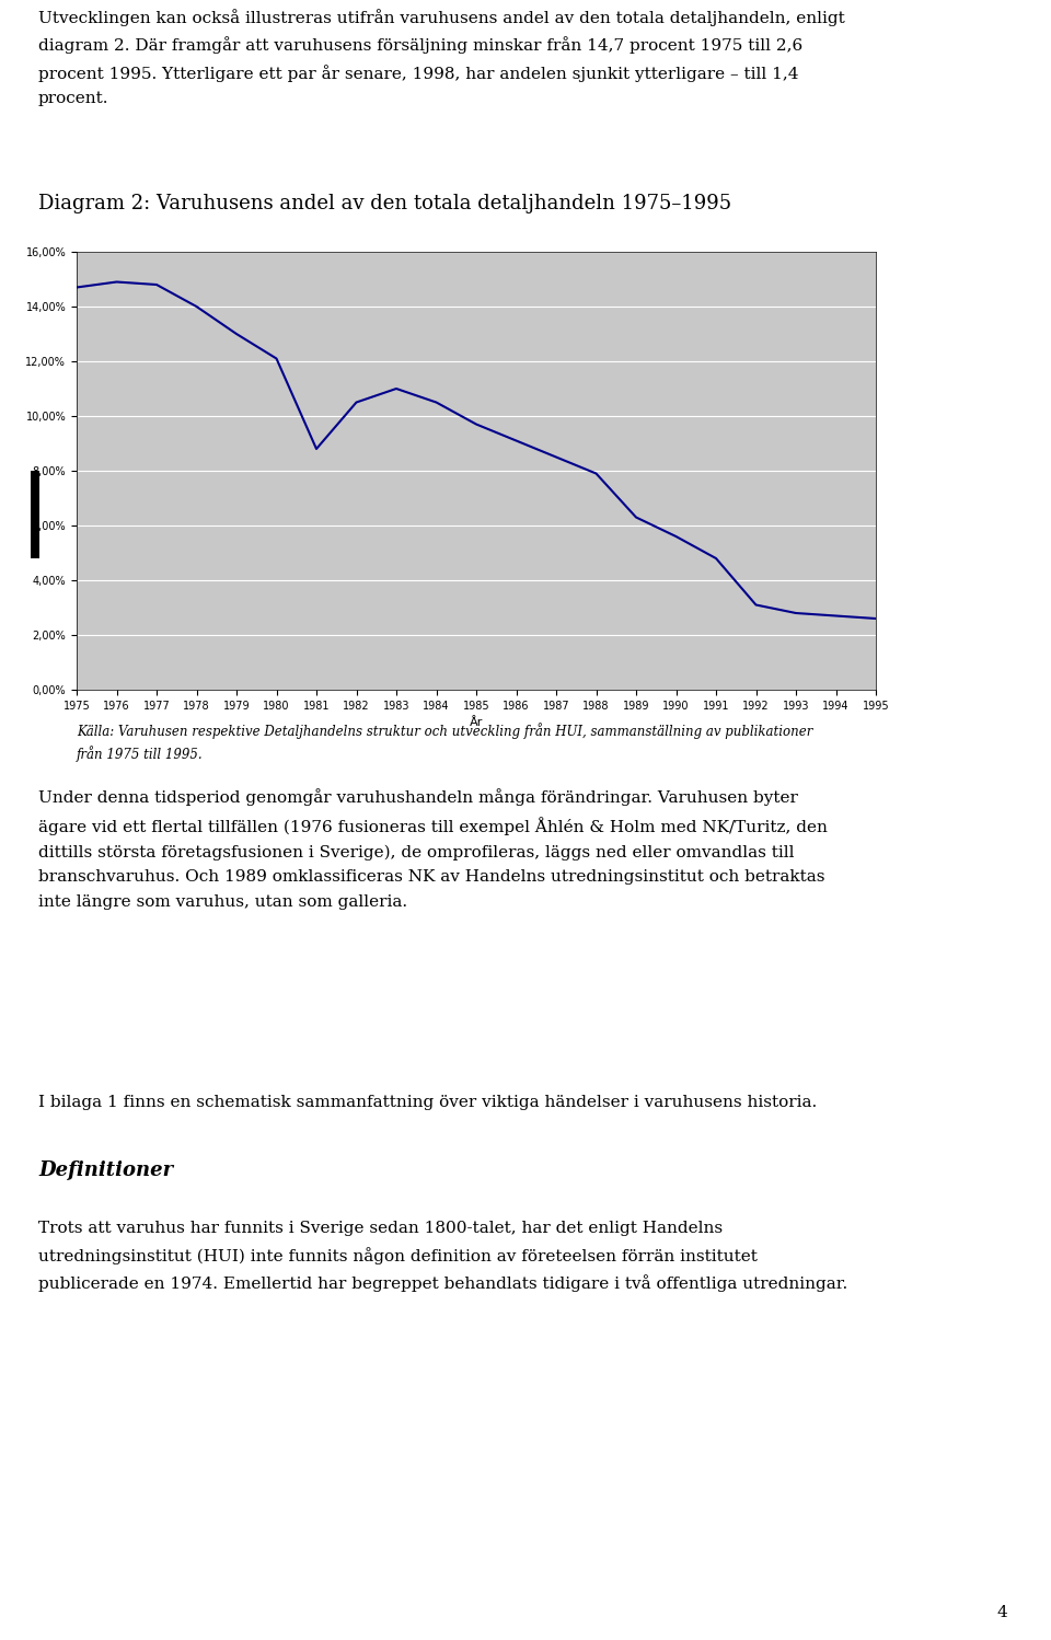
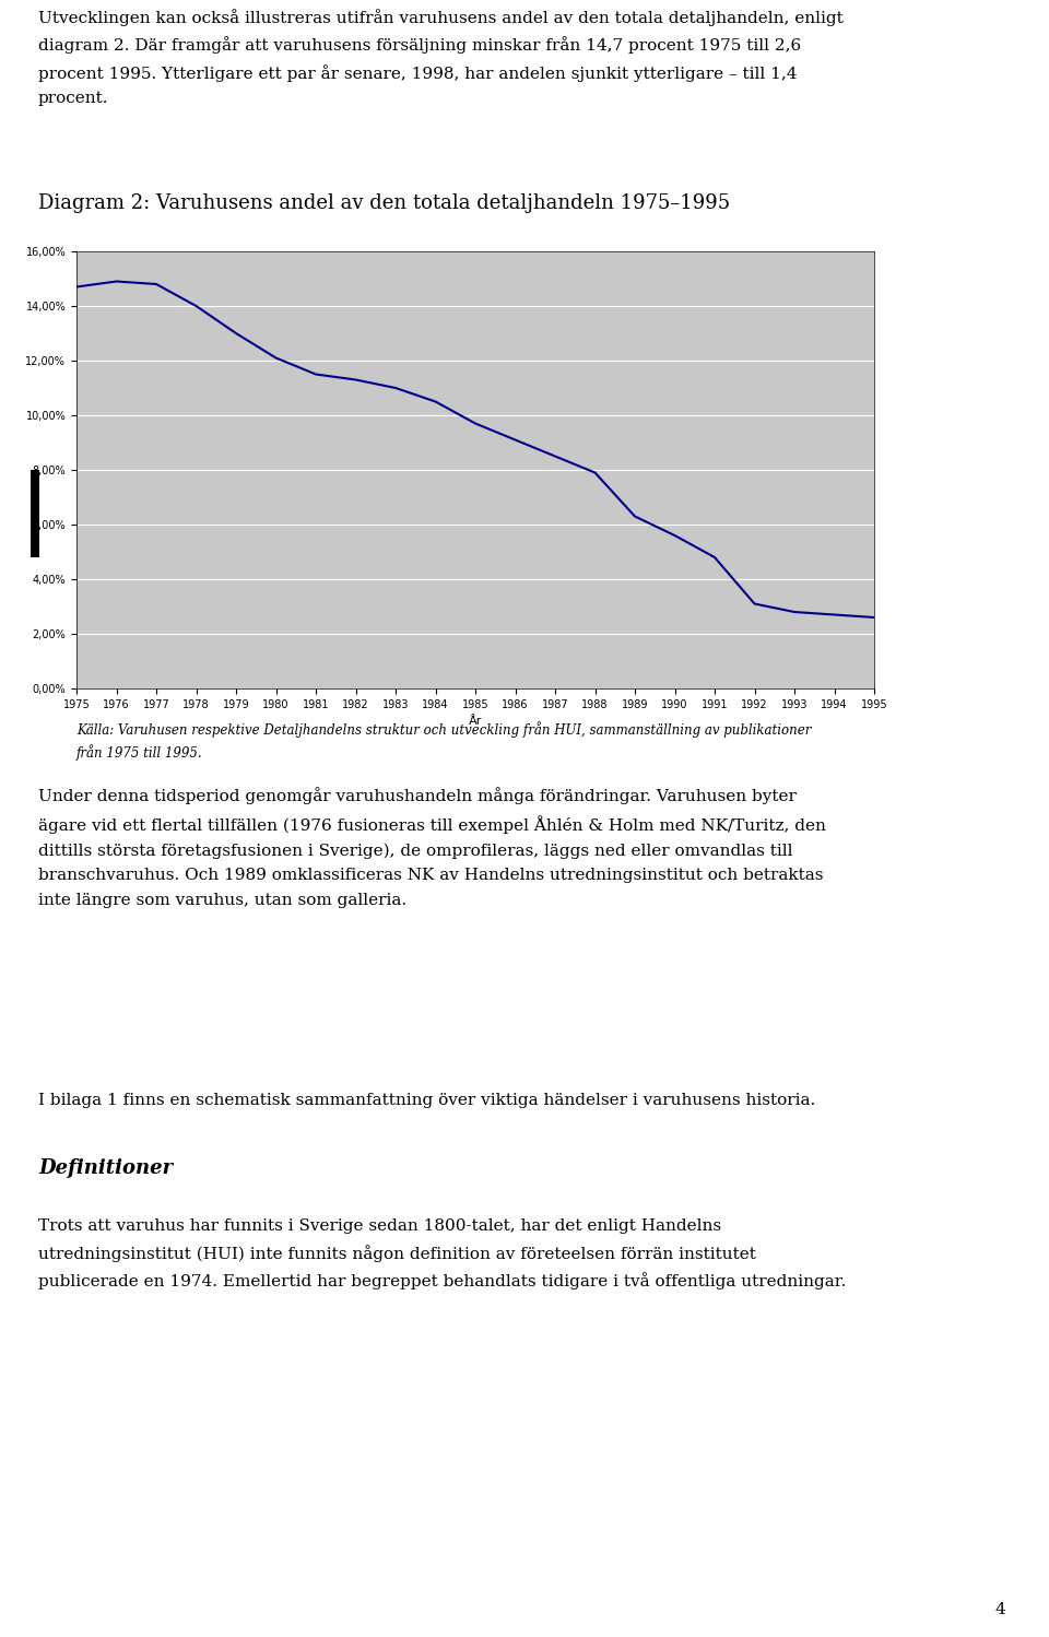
1981: 8,8% -> 11,5%
1982: 10,5% -> 11,3%
